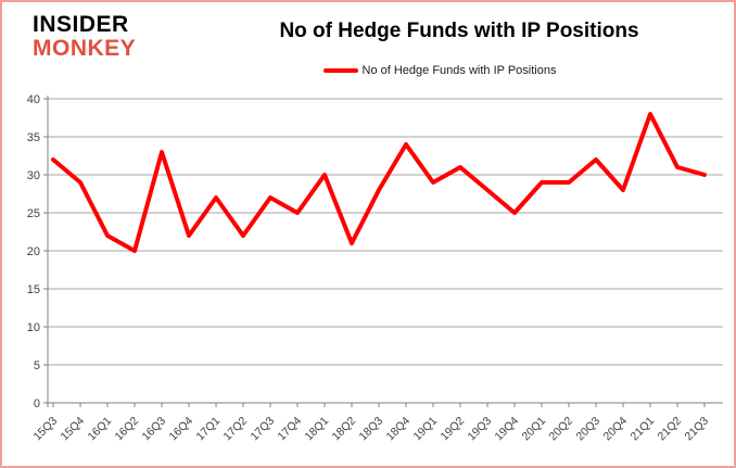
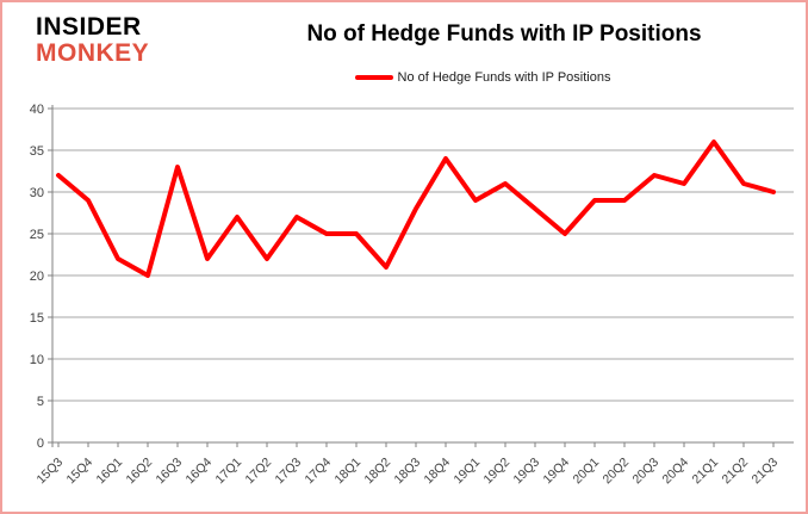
18Q1: 30 -> 25
20Q4: 28 -> 31
21Q1: 38 -> 36
